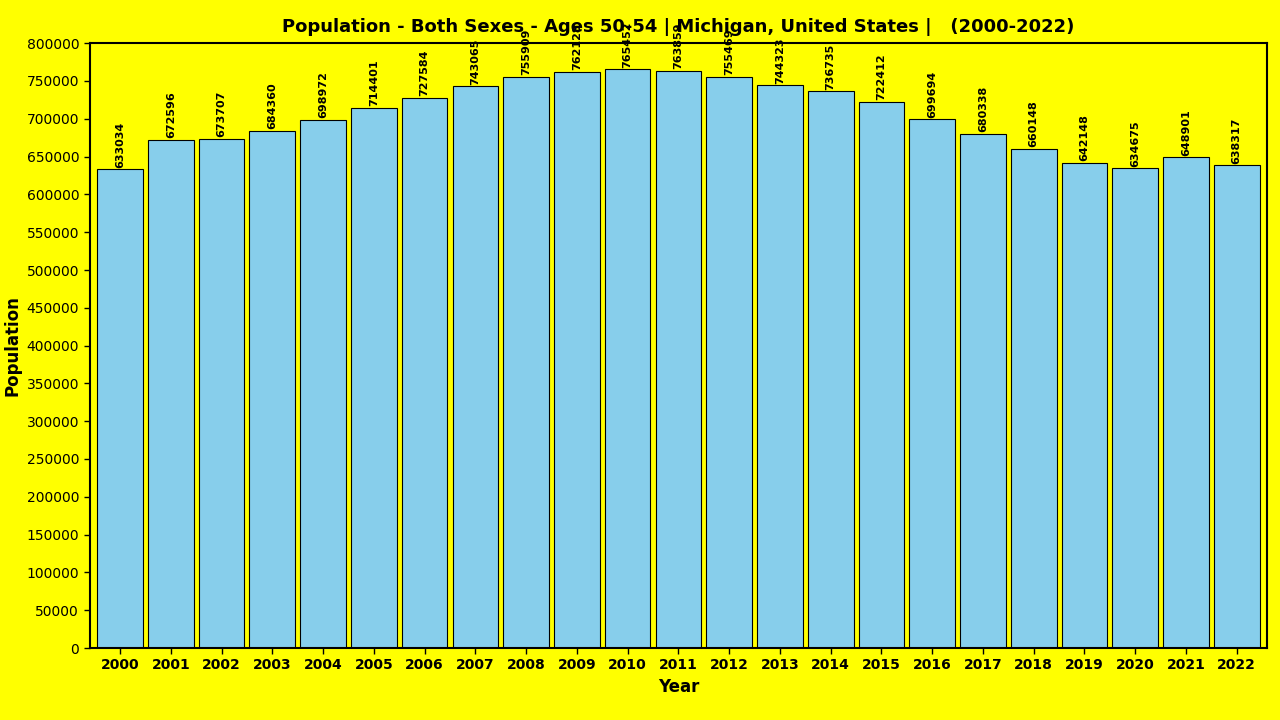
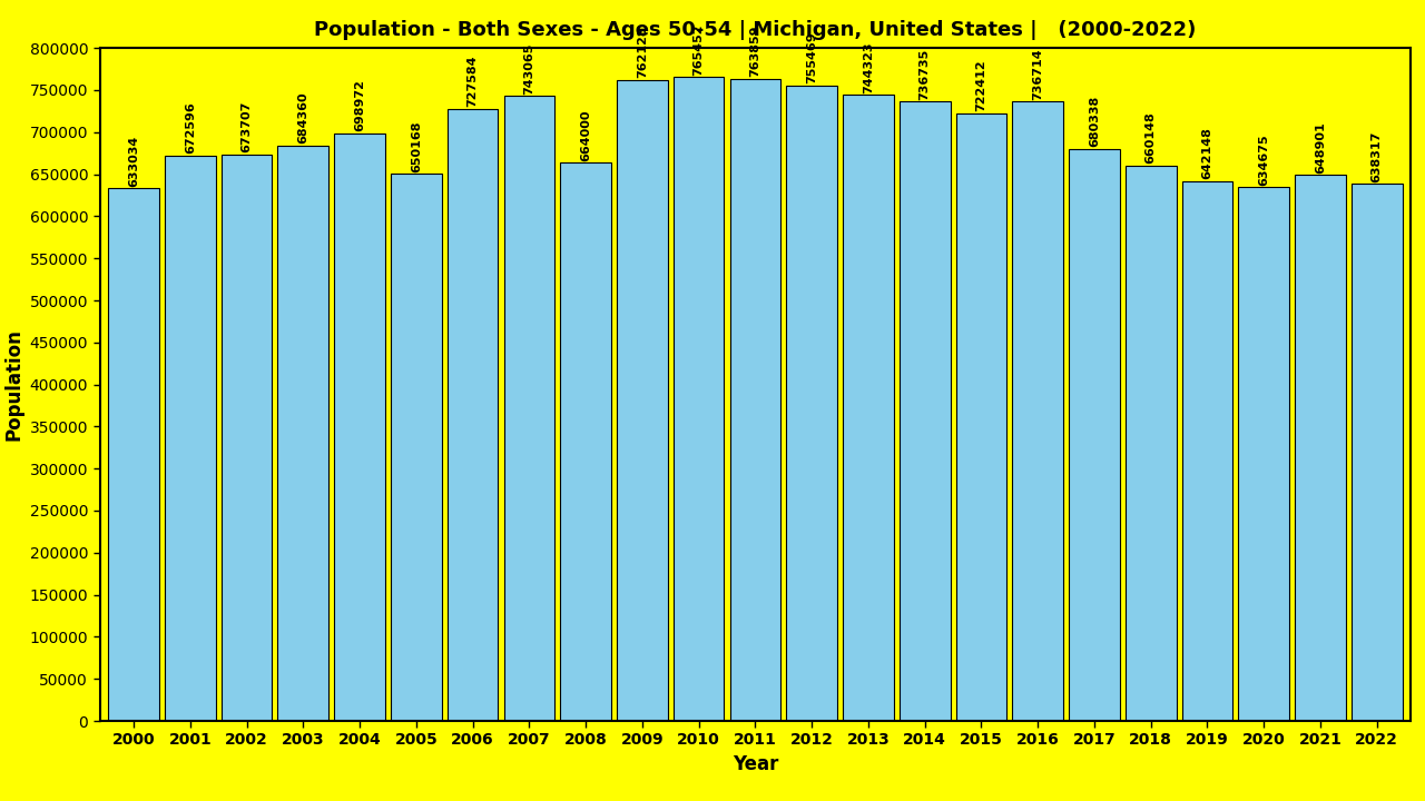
2005: 714401 -> 650168
2008: 756000 -> 664000
2016: 699694 -> 736714
